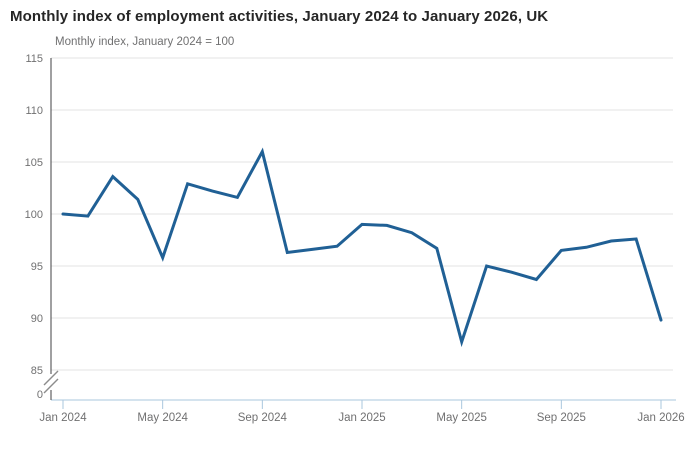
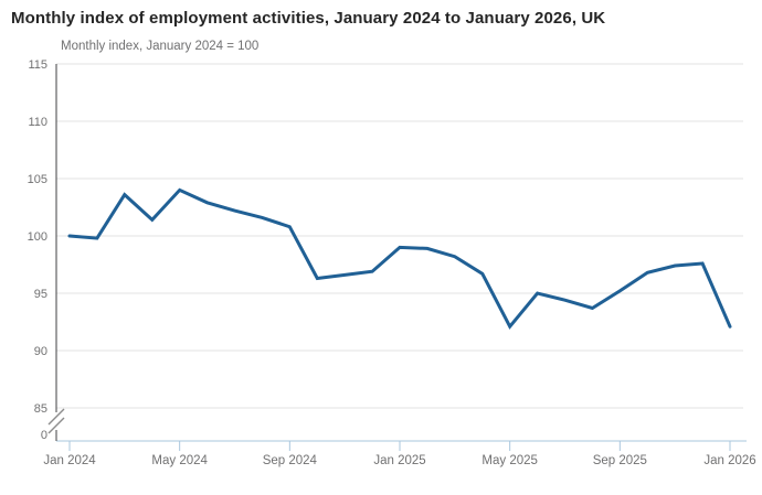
May 2024: 95.8 -> 104.0
Sep 2024: 106.0 -> 100.8
May 2025: 87.7 -> 92.1
Sep 2025: 96.5 -> 95.2
Jan 2026: 89.8 -> 92.1
